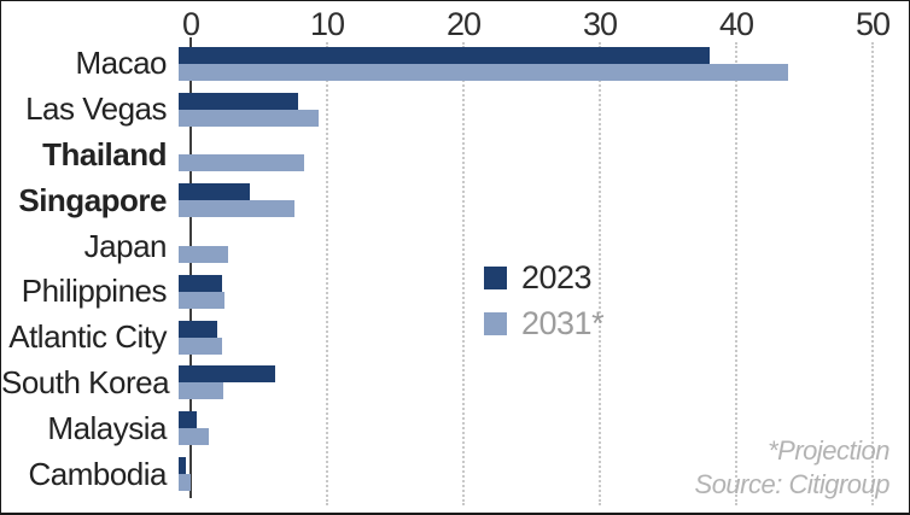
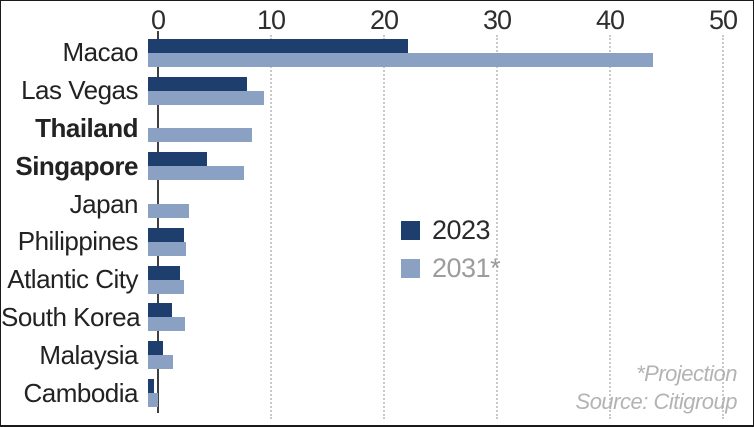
2023/Macao: 38.9 -> 23.0
2023/South Korea: 7.1 -> 2.1
